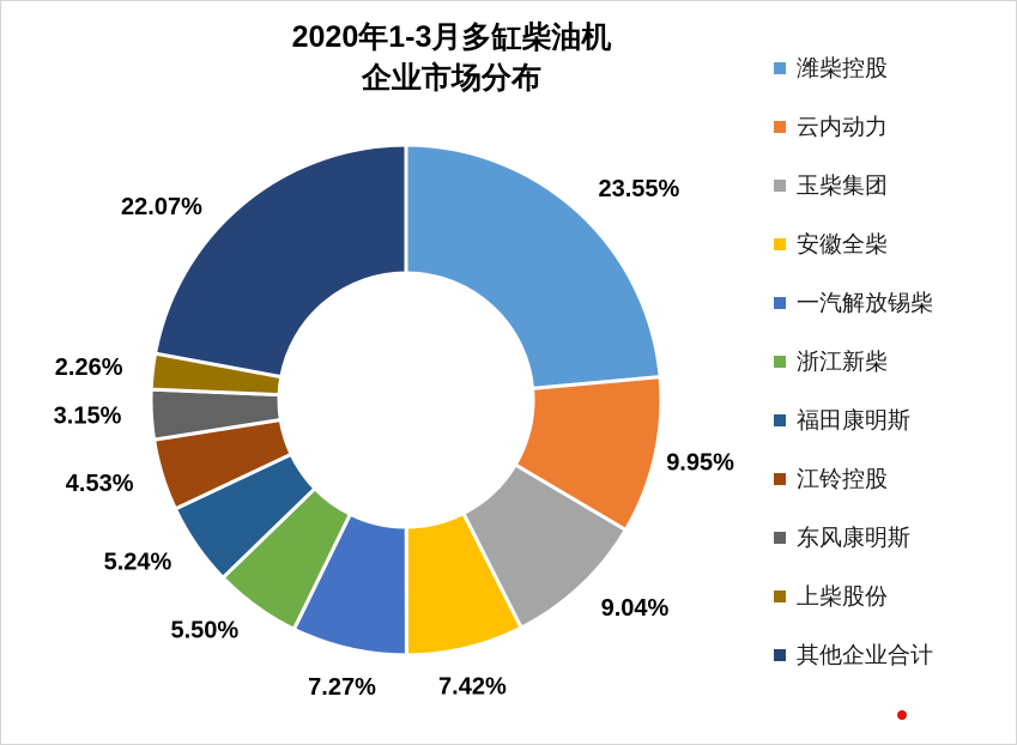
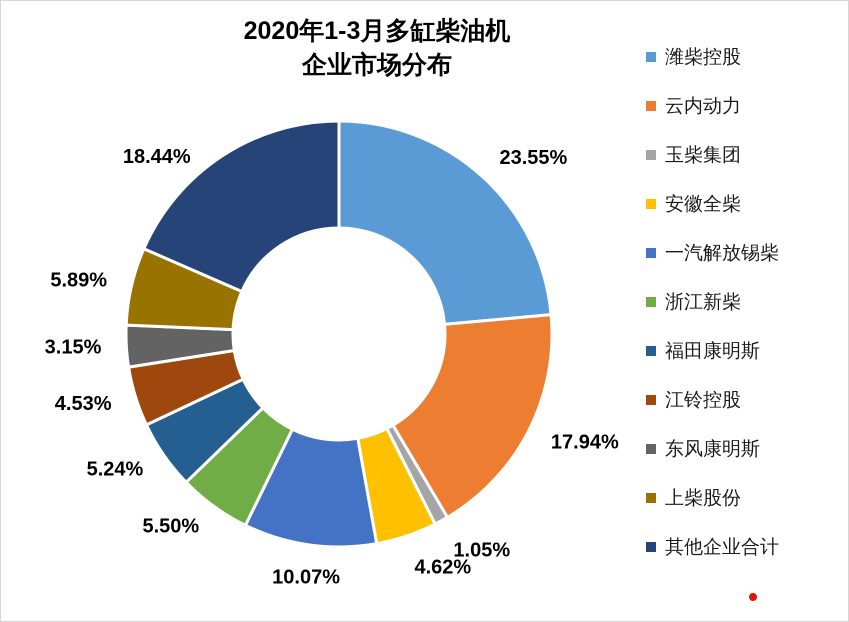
云内动力: 9.95% -> 17.94%
玉柴集团: 9.04% -> 1.05%
安徽全柴: 7.42% -> 4.62%
一汽解放锡柴: 7.27% -> 10.07%
上柴股份: 2.26% -> 5.89%
其他企业合计: 22.07% -> 18.44%
